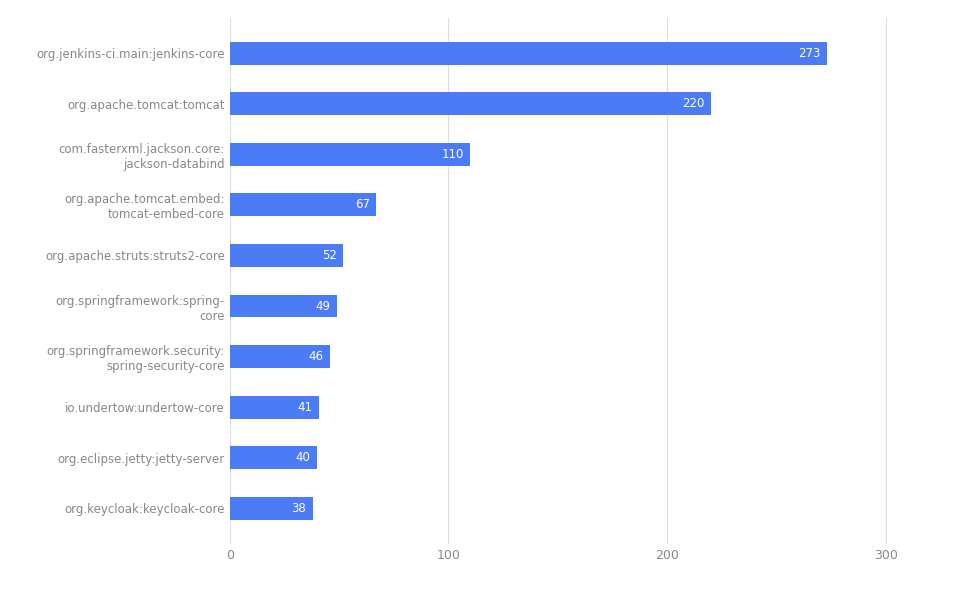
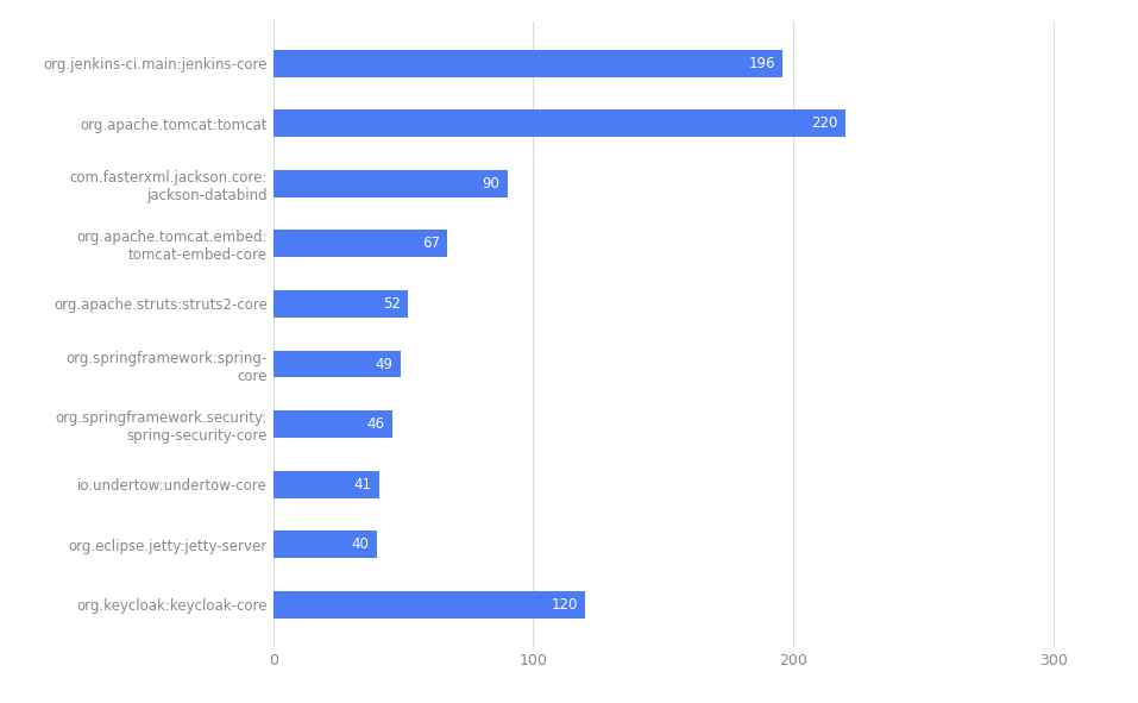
org.jenkins-ci.main:jenkins-core: 273 -> 196
com.fasterxml.jackson.core: jackson-databind: 110 -> 90
org.keycloak:keycloak-core: 38 -> 120
